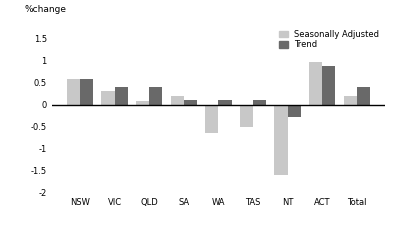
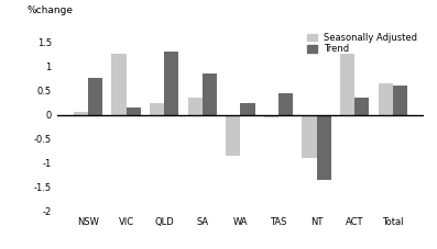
Seasonally Adjusted/NSW: 0.57 -> 0.05
Trend/NSW: 0.57 -> 0.75
Seasonally Adjusted/VIC: 0.30 -> 1.25
Trend/VIC: 0.40 -> 0.15
Seasonally Adjusted/QLD: 0.09 -> 0.25
Trend/QLD: 0.40 -> 1.30
Seasonally Adjusted/SA: 0.20 -> 0.35
Trend/SA: 0.10 -> 0.85
Seasonally Adjusted/WA: -0.65 -> -0.85
Trend/WA: 0.10 -> 0.25
Seasonally Adjusted/TAS: -0.50 -> -0.05
Trend/TAS: 0.10 -> 0.45
Seasonally Adjusted/NT: -1.60 -> -0.90
Trend/NT: -0.28 -> -1.35
Seasonally Adjusted/ACT: 0.97 -> 1.25
Trend/ACT: 0.87 -> 0.35
Seasonally Adjusted/Total: 0.20 -> 0.65
Trend/Total: 0.40 -> 0.60
